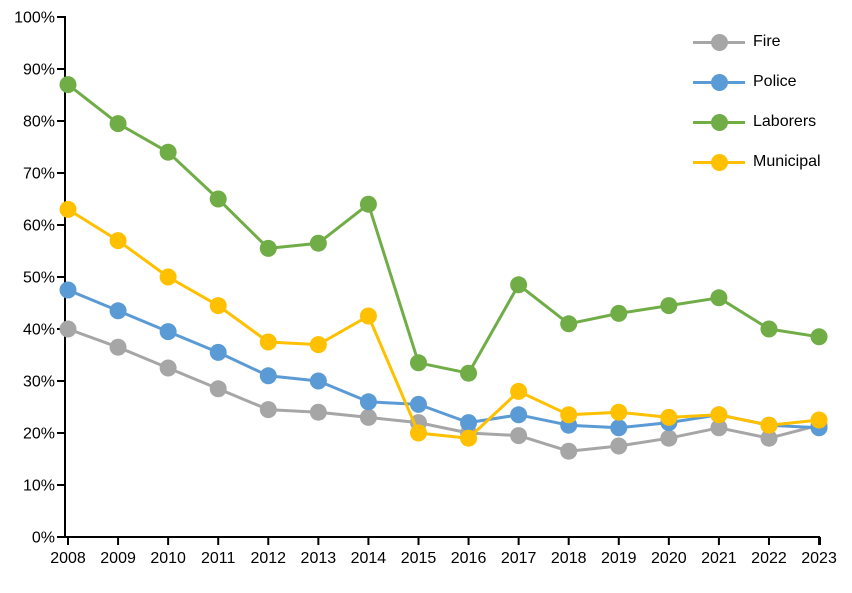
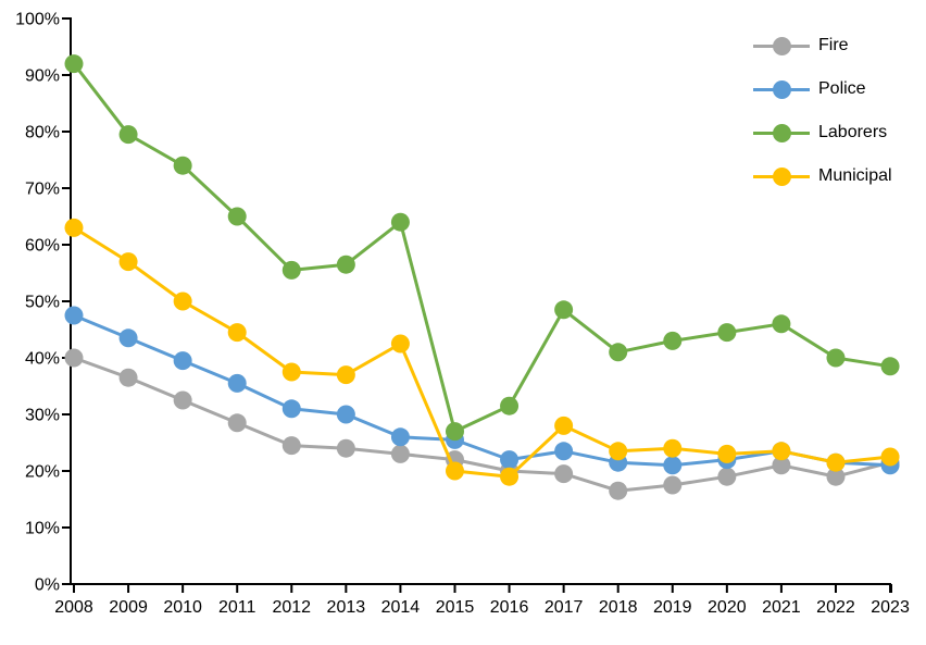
Laborers/2008: 87% -> 92%
Laborers/2015: 34% -> 27%
